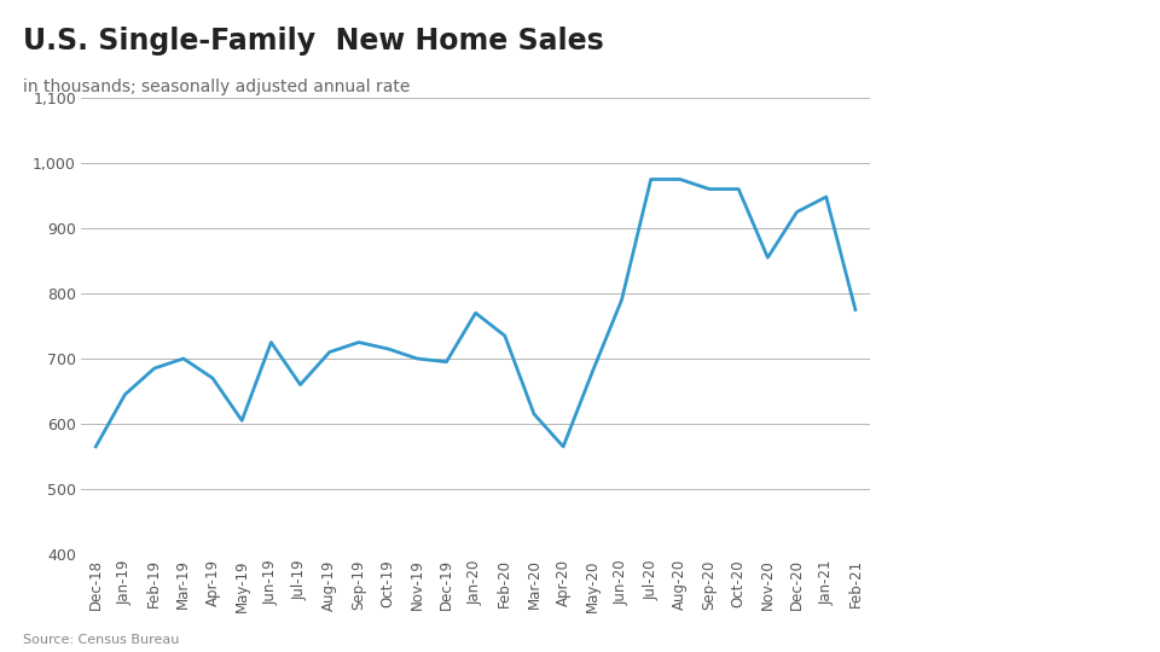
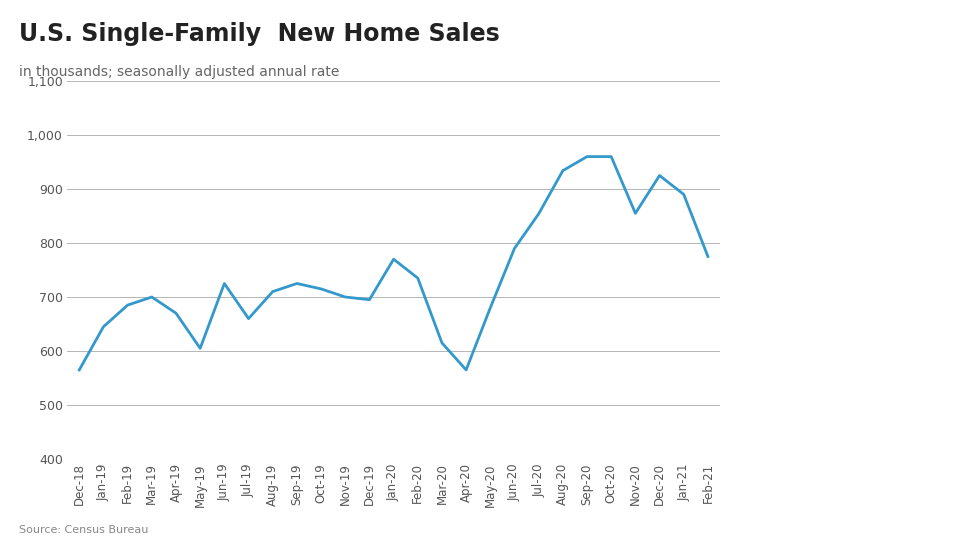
Jul-20: 975 -> 854
Aug-20: 975 -> 934
Jan-21: 948 -> 890
